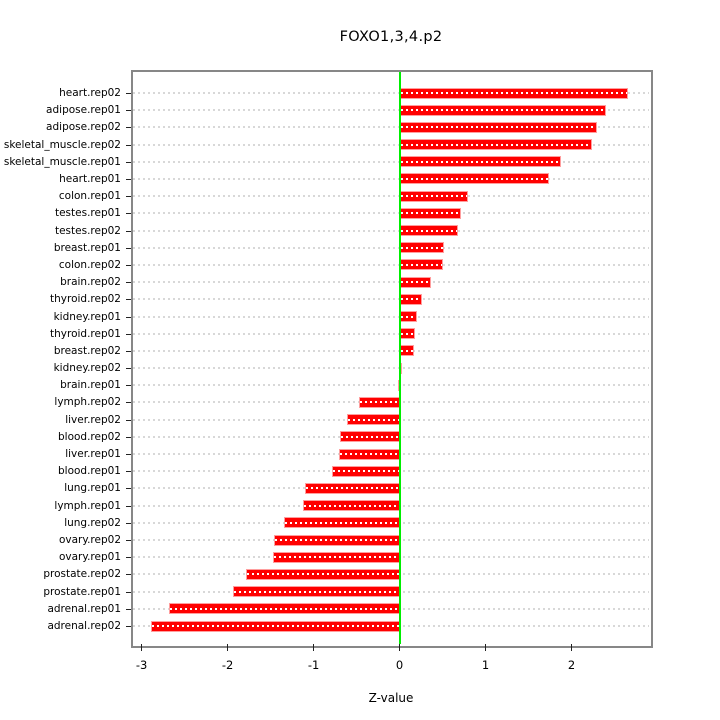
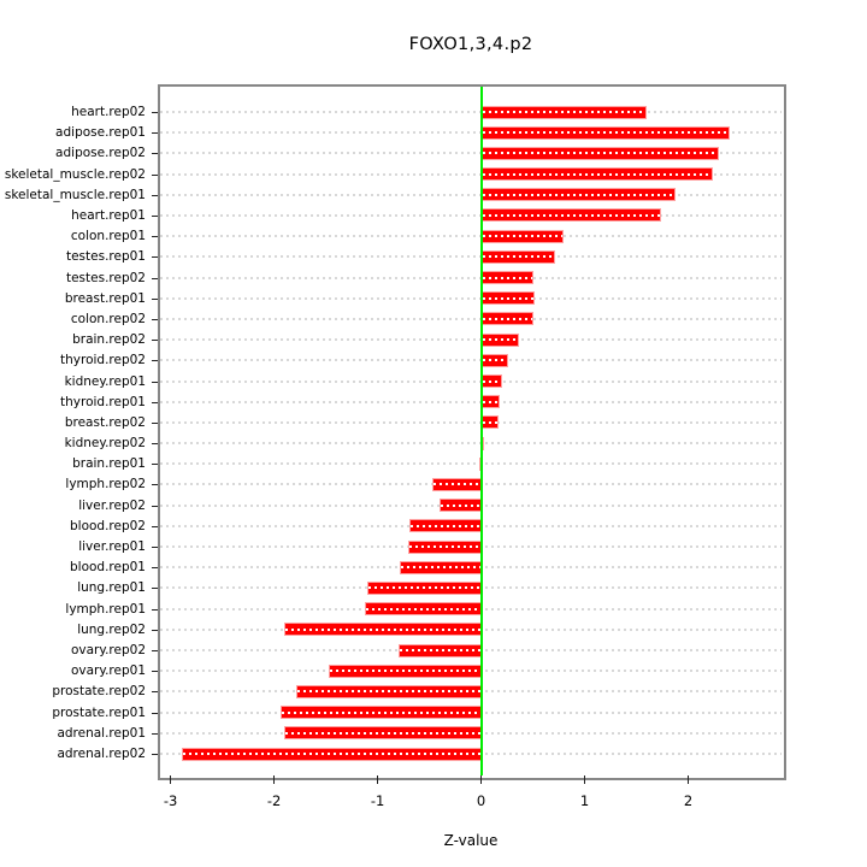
heart.rep02: 2.7 -> 1.6
testes.rep02: 0.7 -> 0.5
liver.rep02: -0.6 -> -0.4
lung.rep02: -1.3 -> -1.9
ovary.rep02: -1.5 -> -0.8
adrenal.rep01: -2.7 -> -1.9
